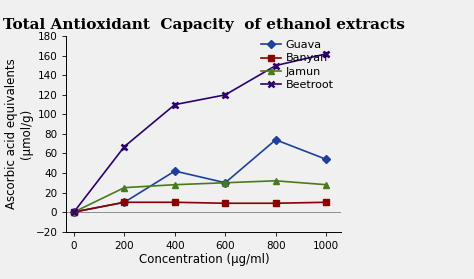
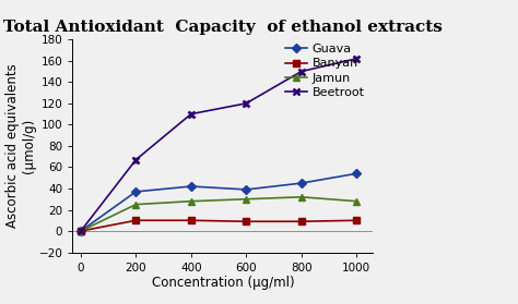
Guava/200: 10 -> 37
Guava/600: 30 -> 39
Guava/800: 74 -> 45
